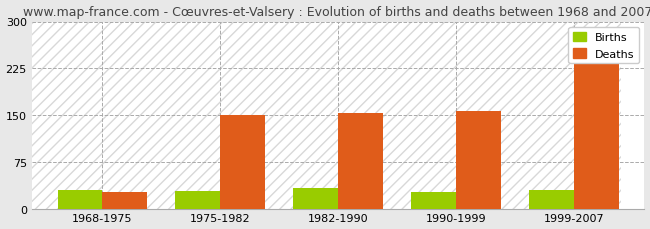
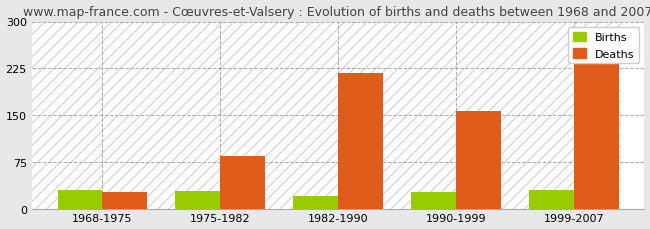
Deaths/1975-1982: 150 -> 84
Births/1982-1990: 33 -> 20
Deaths/1982-1990: 153 -> 218
